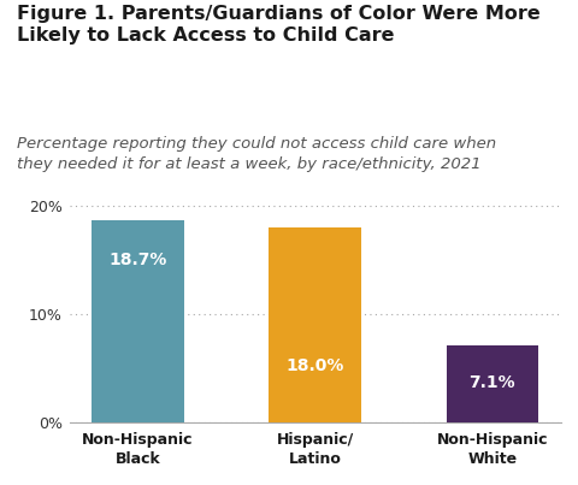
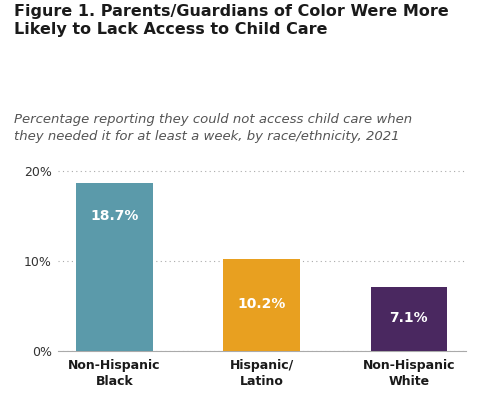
Hispanic/ Latino: 18.0% -> 10.2%
